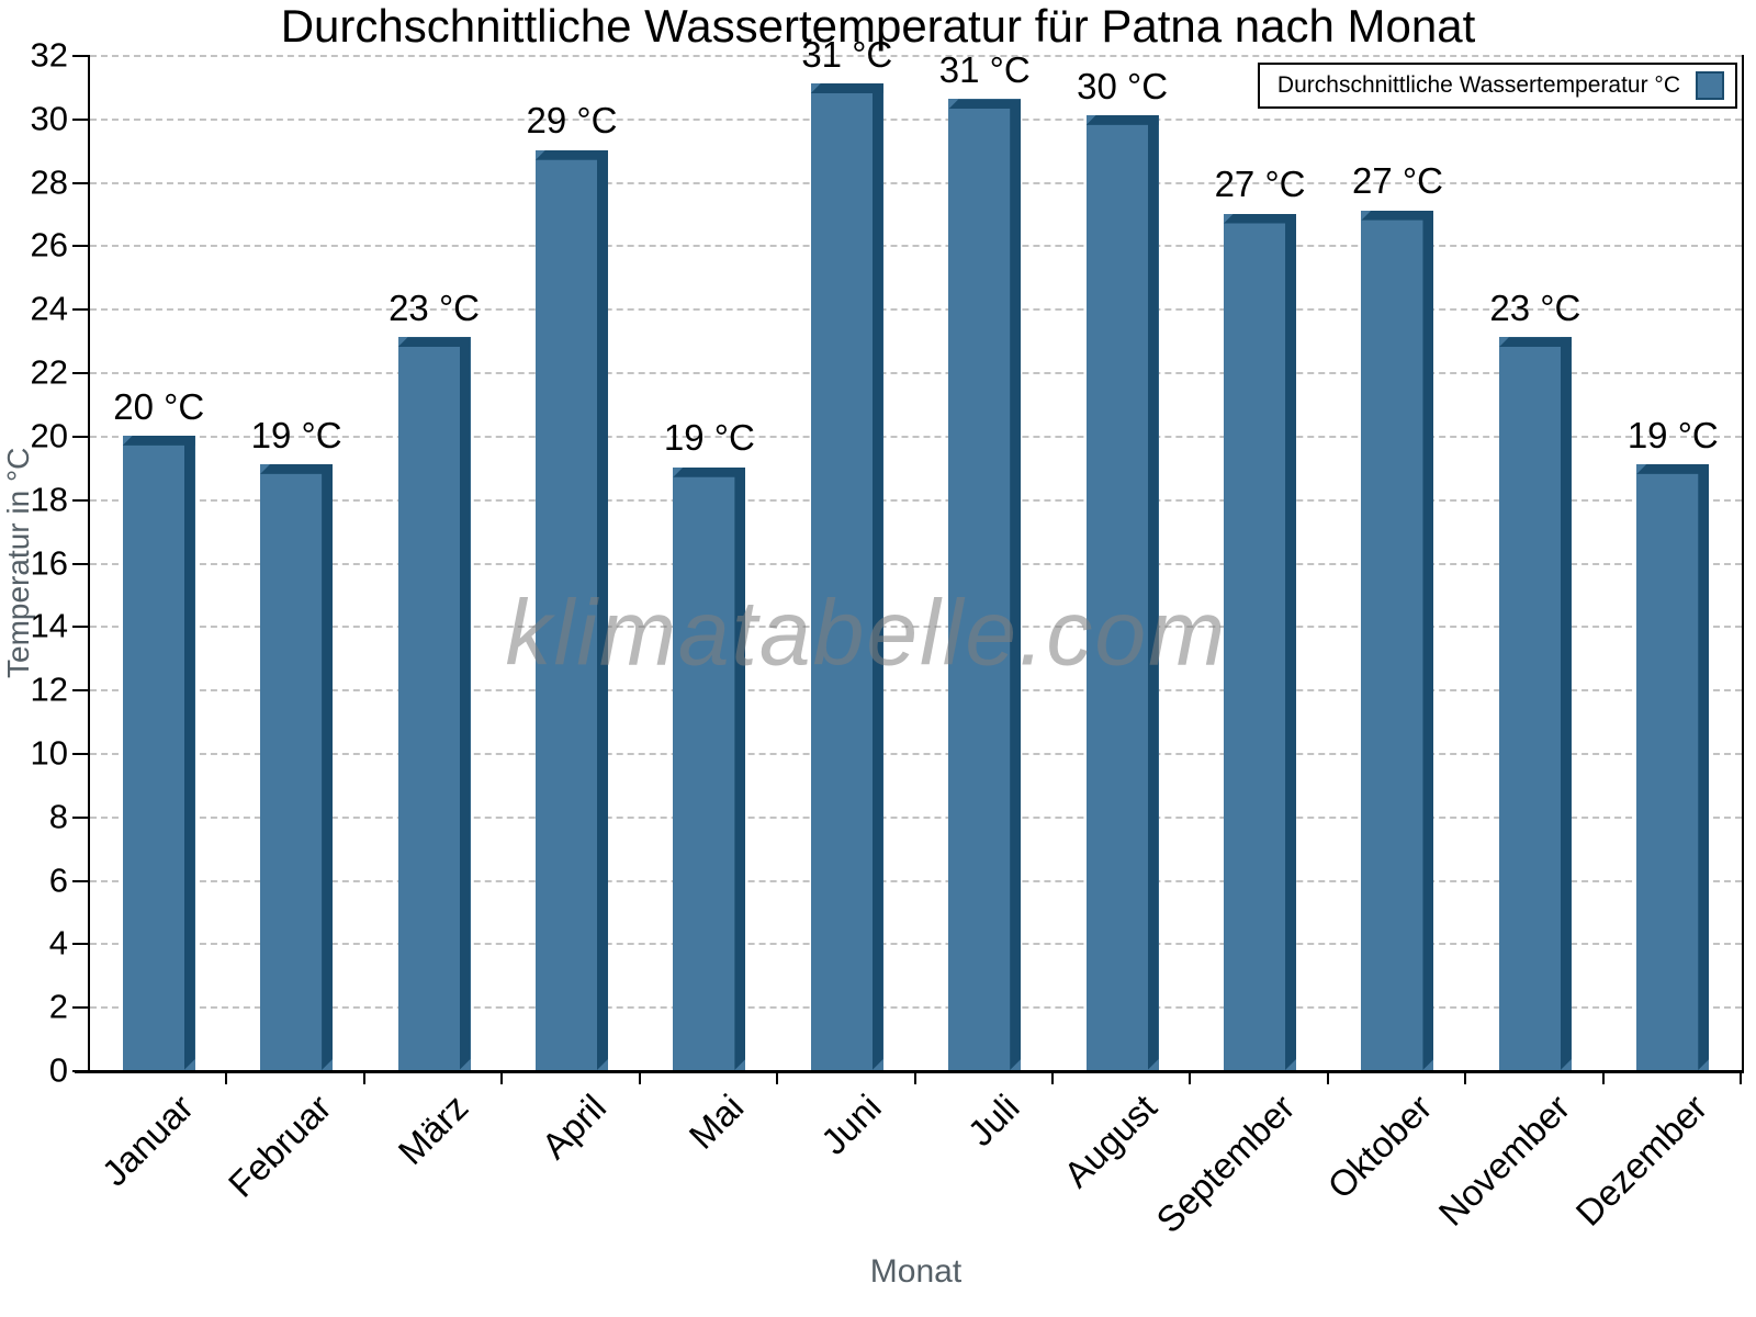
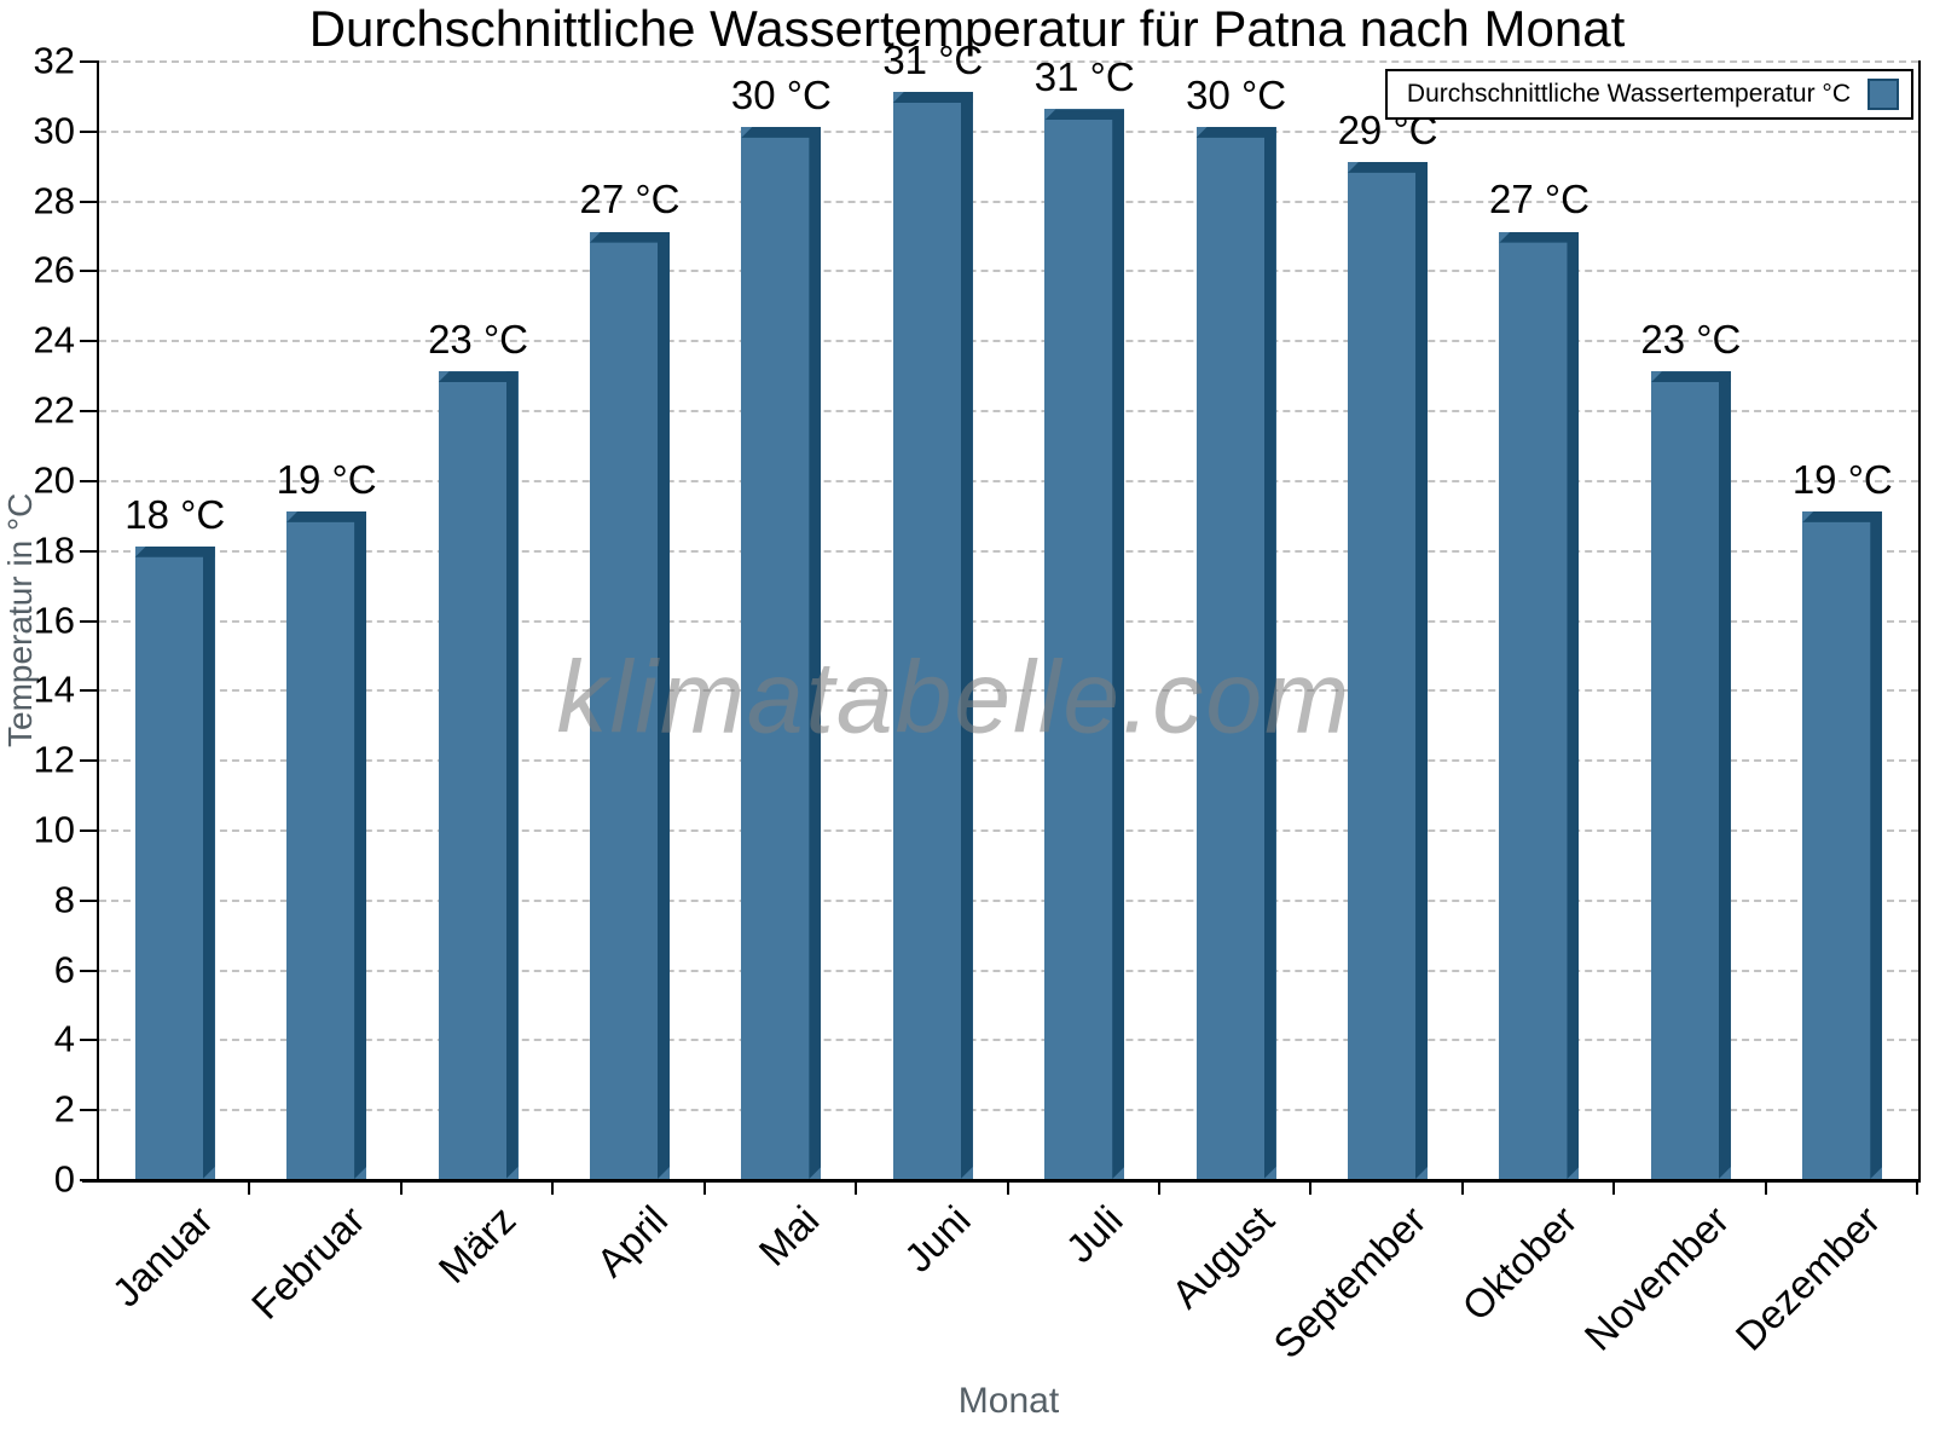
Januar: 20 -> 18
April: 29 -> 27
Mai: 19 -> 30
September: 27 -> 29
